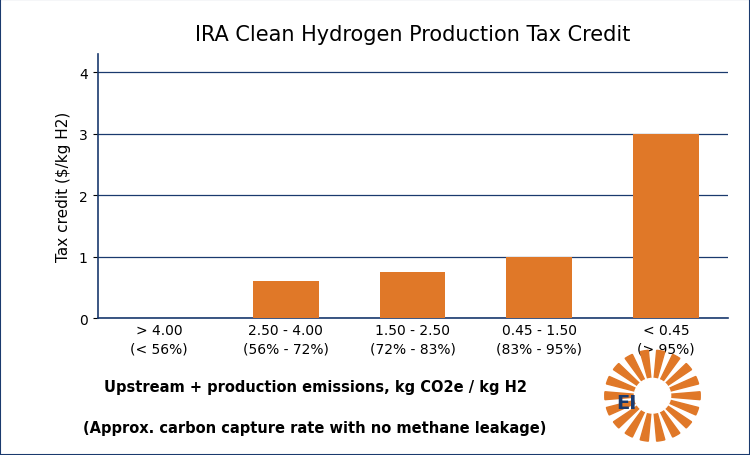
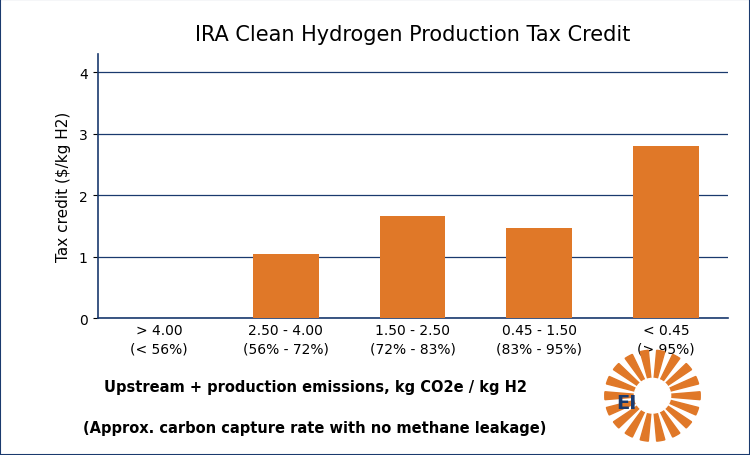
2.50 - 4.00 (56% - 72%): 0.60 -> 1.04
1.50 - 2.50 (72% - 83%): 0.75 -> 1.66
0.45 - 1.50 (83% - 95%): 1.00 -> 1.46
< 0.45 (> 95%): 3.00 -> 2.80
